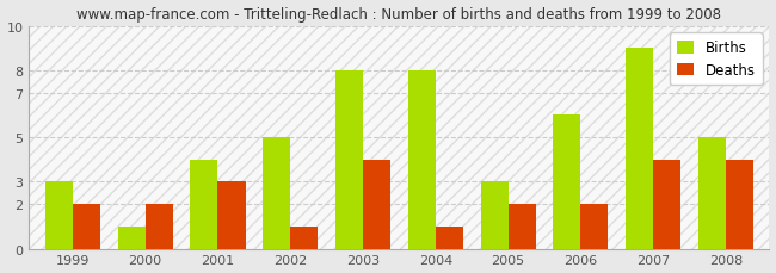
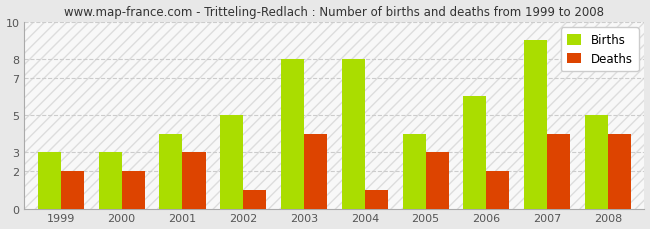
Births/2000: 1 -> 3
Births/2005: 3 -> 4
Deaths/2005: 2 -> 3
